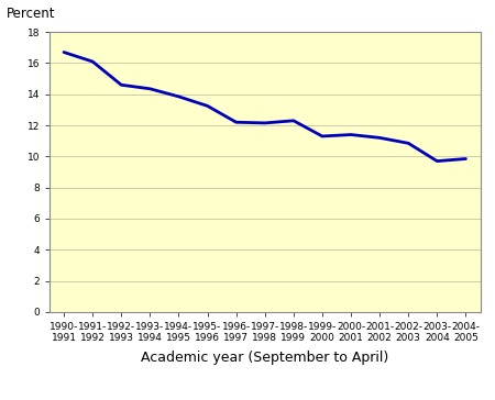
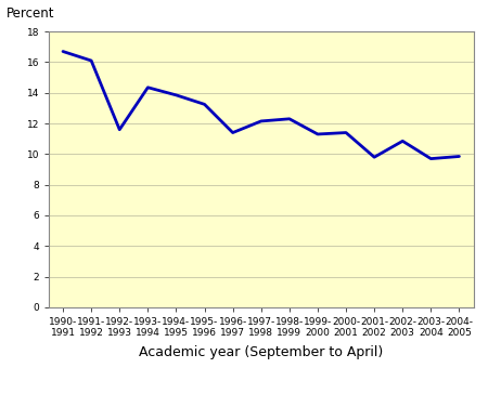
1992- 1993: 14.6 -> 11.6
1996- 1997: 12.2 -> 11.4
2001- 2002: 11.2 -> 9.8
